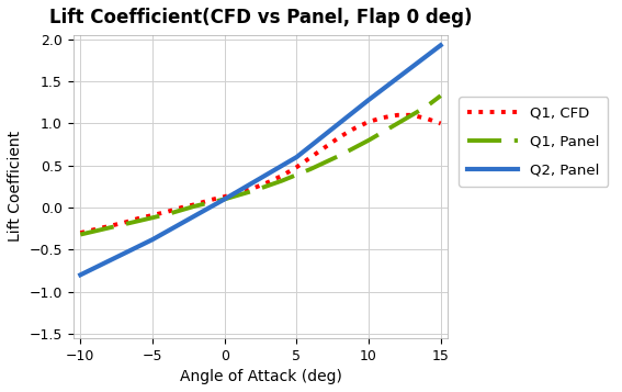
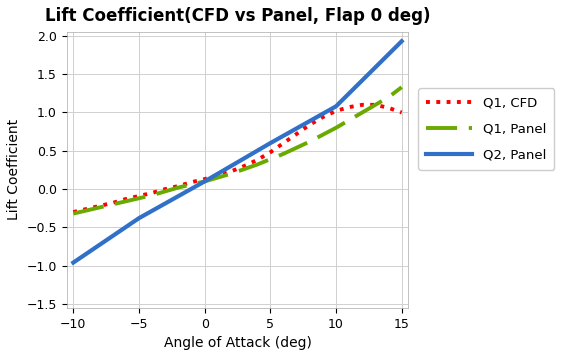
Q2, Panel/−10: -0.80 -> -0.96
Q2, Panel/10: 1.28 -> 1.08
